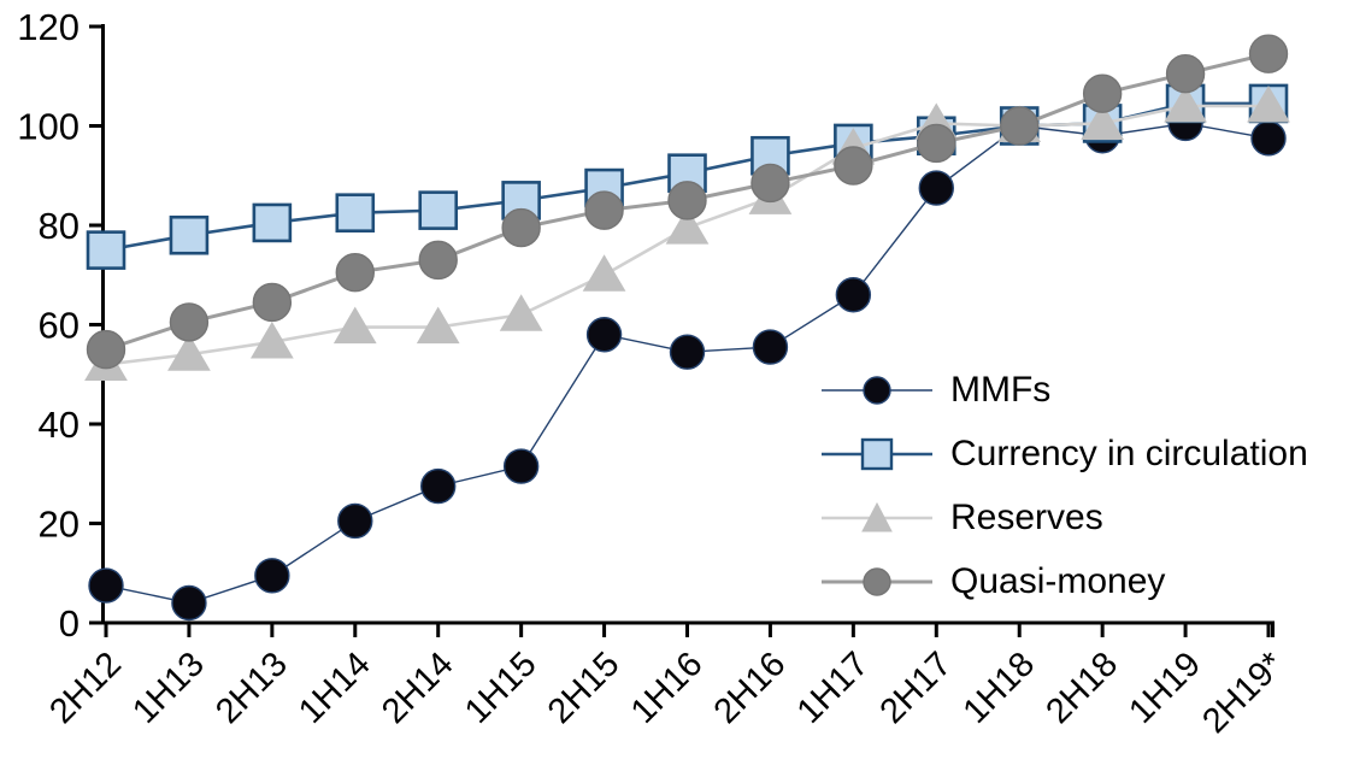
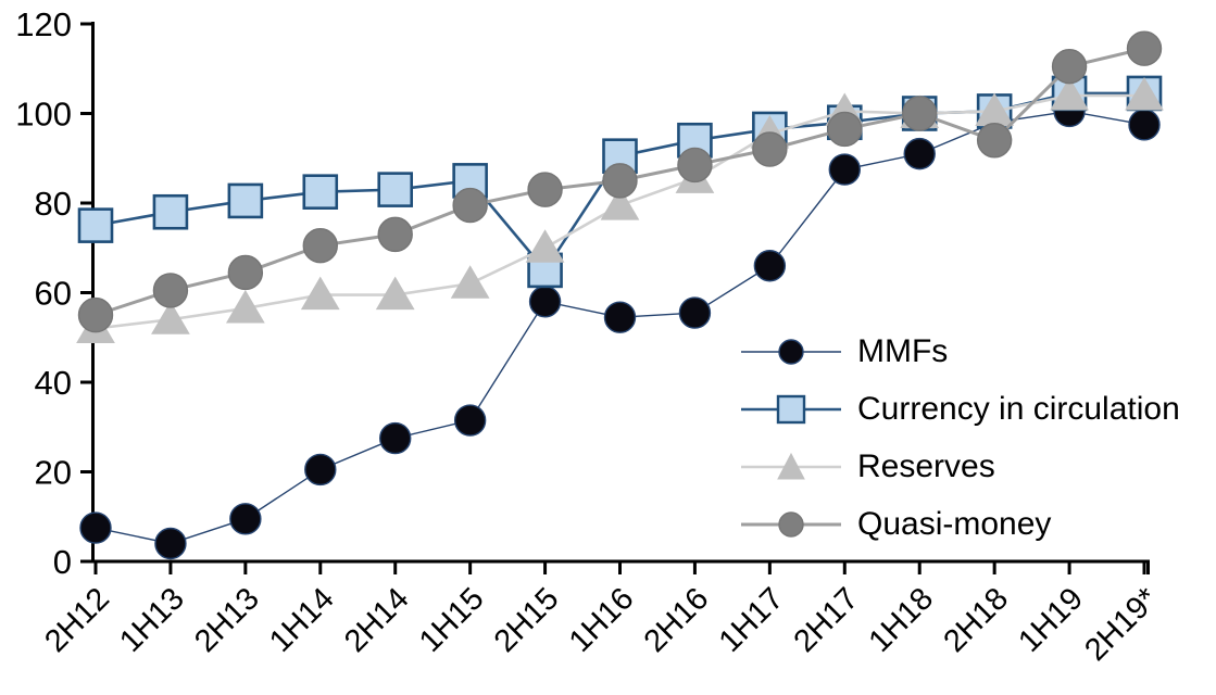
Currency in circulation/2H15: 88 -> 65
MMFs/1H18: 100 -> 91
Quasi-money/2H18: 106 -> 94
